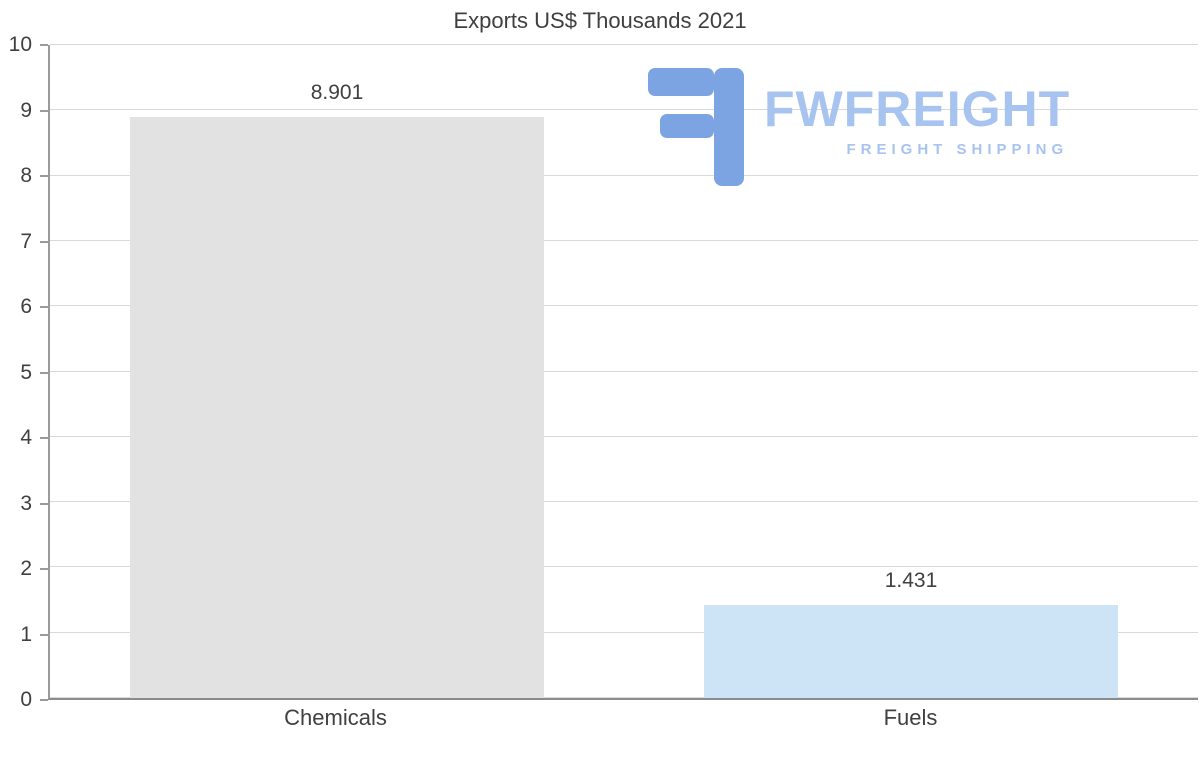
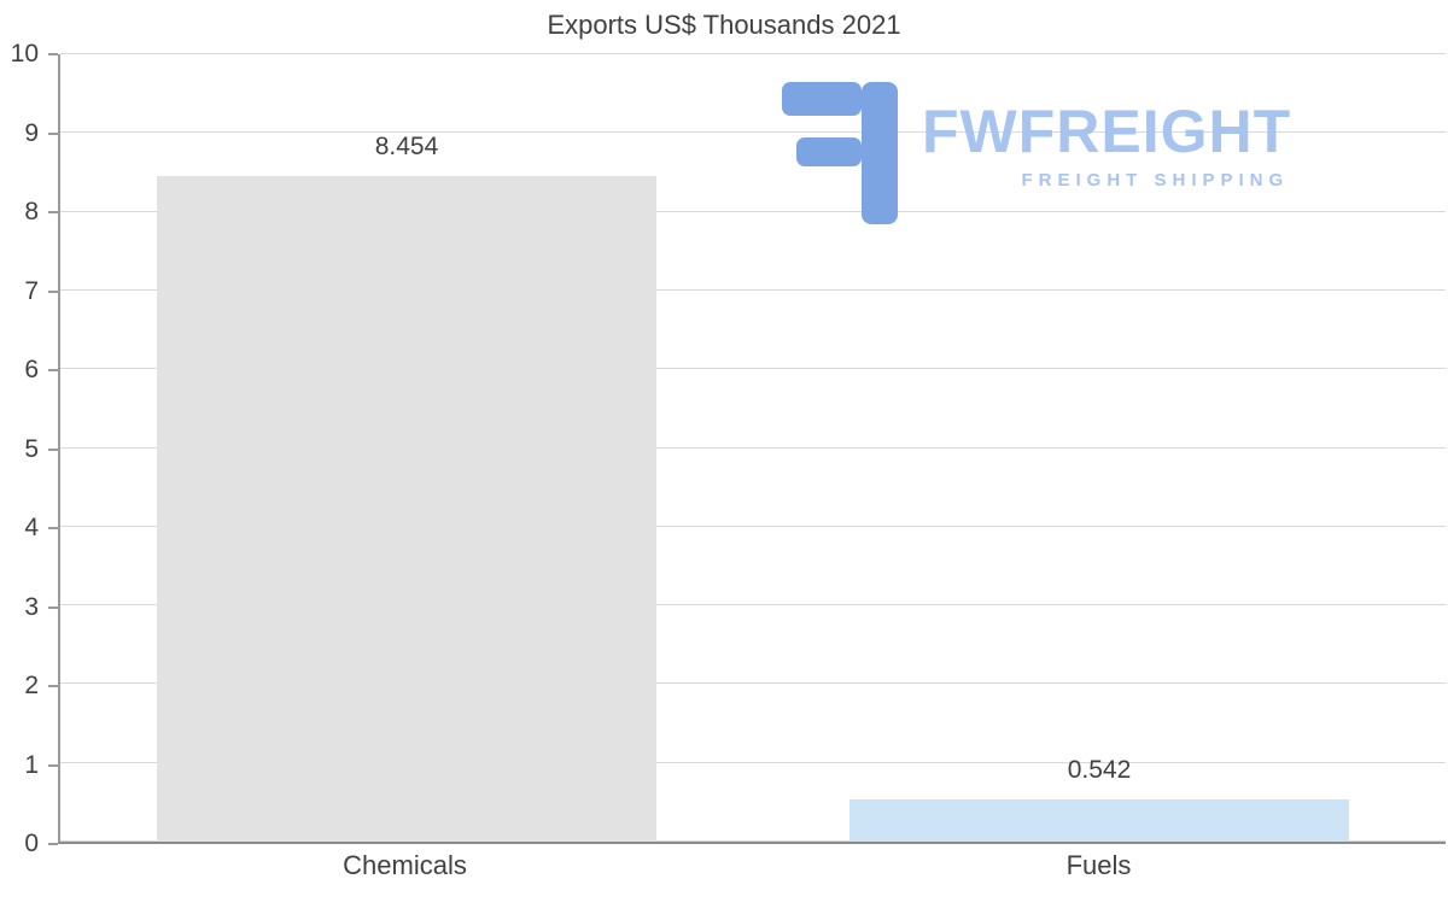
Chemicals: 8.901 -> 8.454
Fuels: 1.431 -> 0.542
